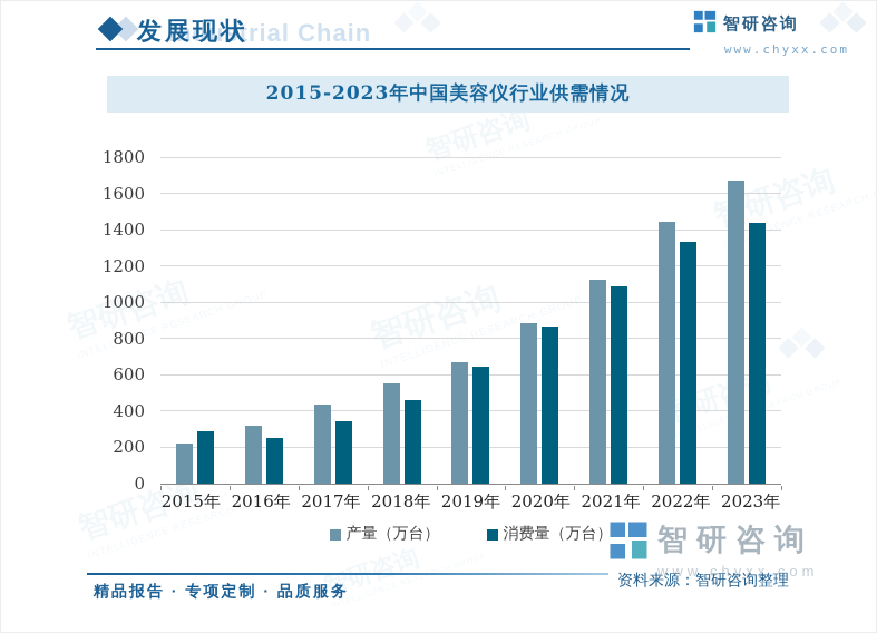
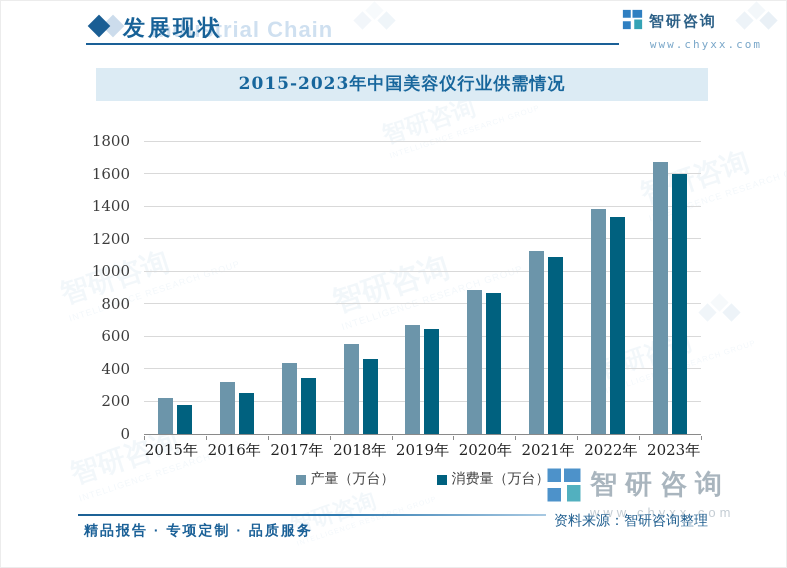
消费量（万台）/2015年: 290 -> 180
产量（万台）/2022年: 1450 -> 1380
消费量（万台）/2023年: 1440 -> 1600
